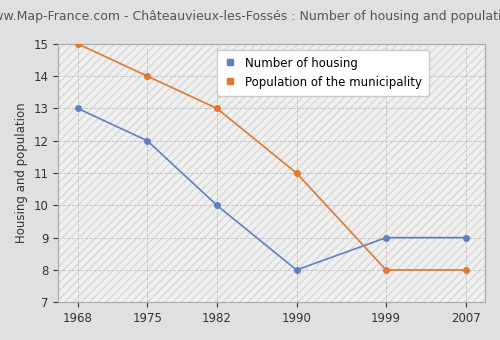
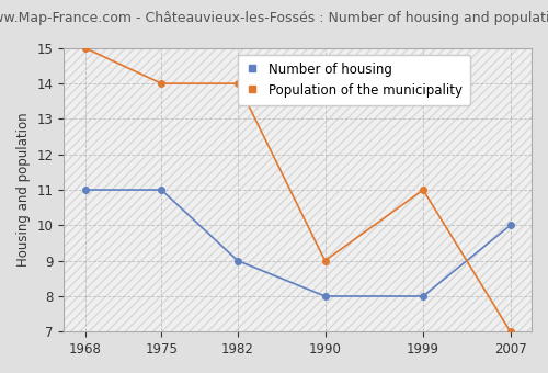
Number of housing/1968: 13 -> 11
Number of housing/1975: 12 -> 11
Number of housing/1982: 10 -> 9
Population of the municipality/1982: 13 -> 14
Population of the municipality/1990: 11 -> 9
Number of housing/1999: 9 -> 8
Population of the municipality/1999: 8 -> 11
Number of housing/2007: 9 -> 10
Population of the municipality/2007: 8 -> 7
